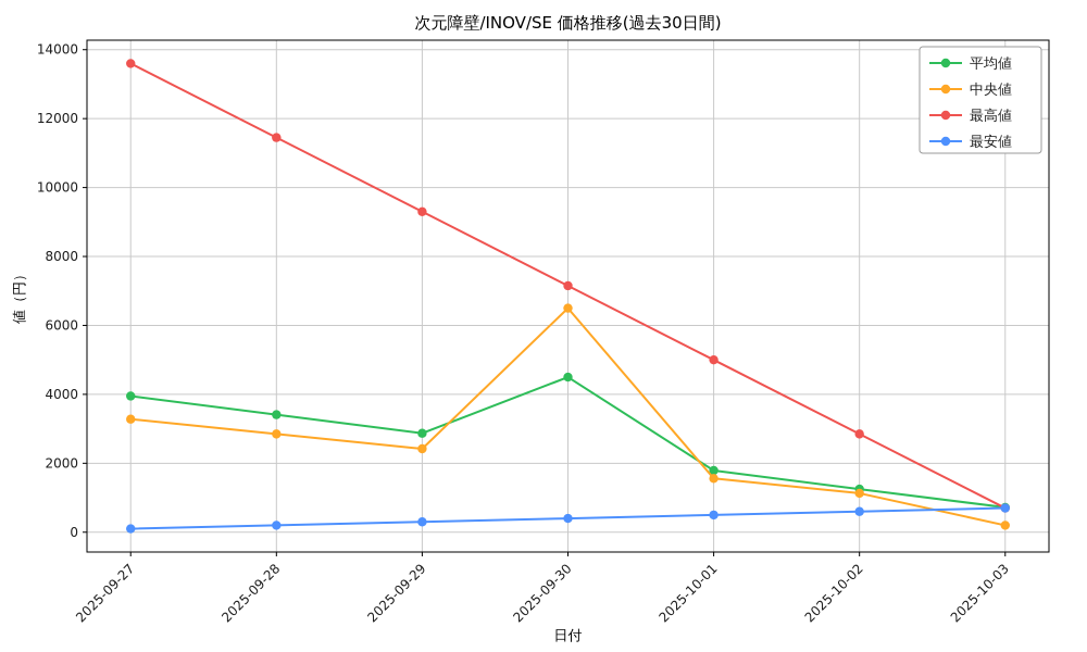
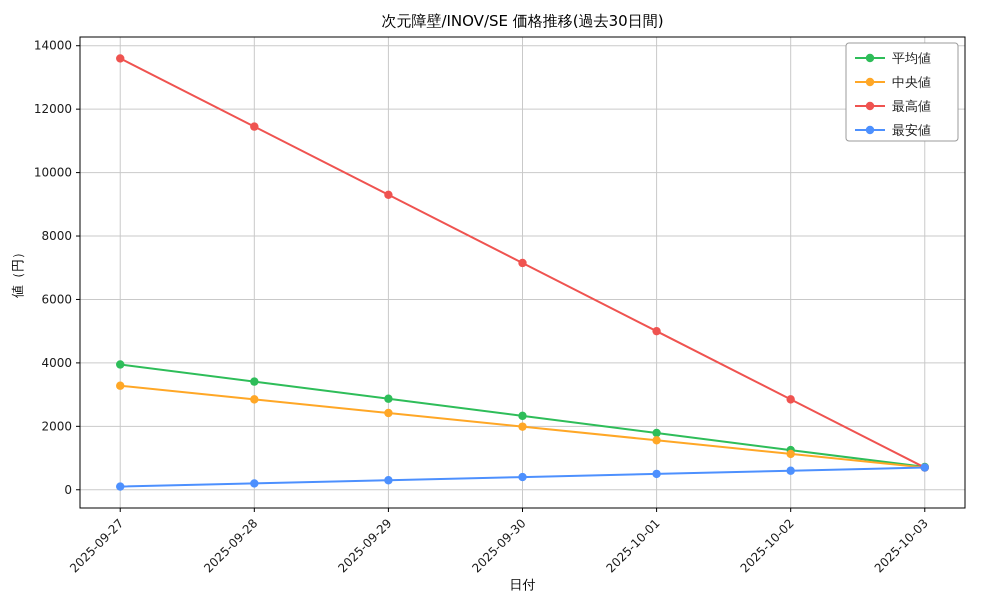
平均値/2025-09-30: 4500 -> 2300
中央値/2025-09-30: 6500 -> 2000
中央値/2025-10-03: 200 -> 700
